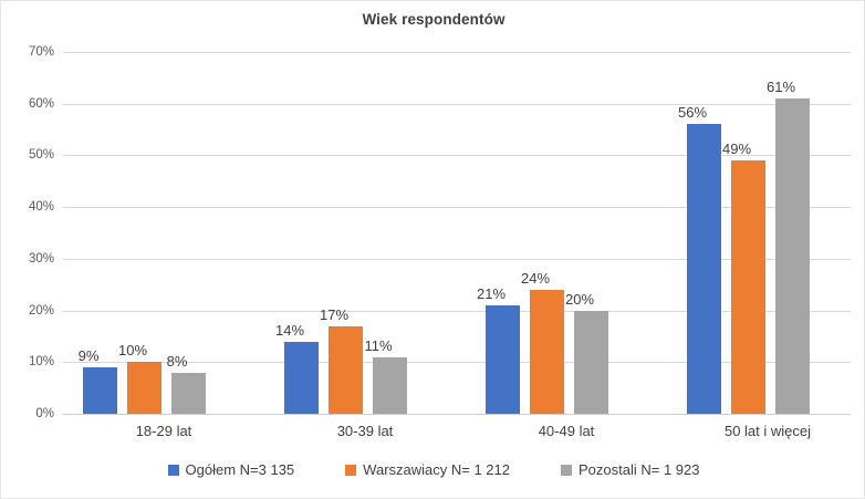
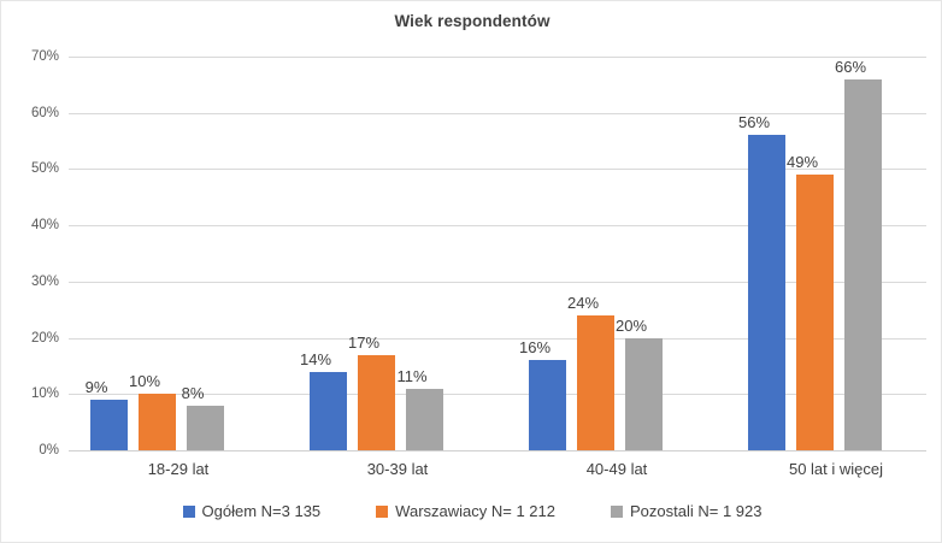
Ogółem N=3 135/40-49 lat: 21% -> 16%
Pozostali N= 1 923/50 lat i więcej: 61% -> 66%
